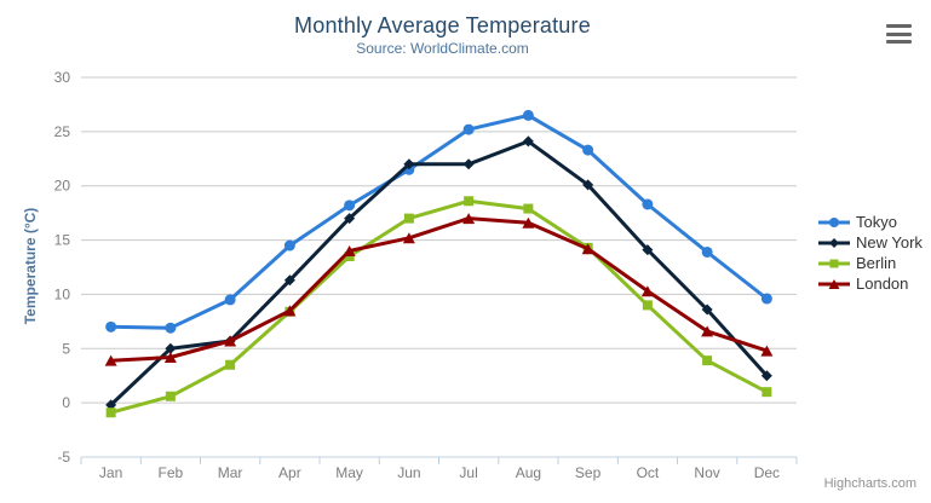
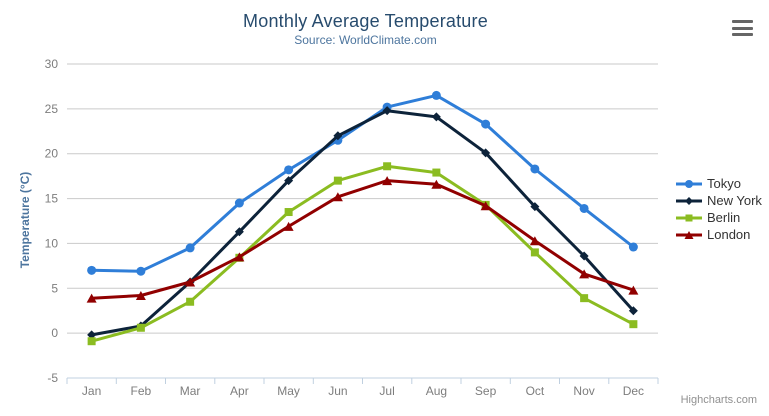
New York/Feb: 5 -> 1
London/May: 14 -> 12
New York/Jul: 22 -> 25
